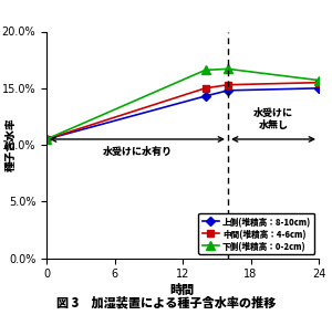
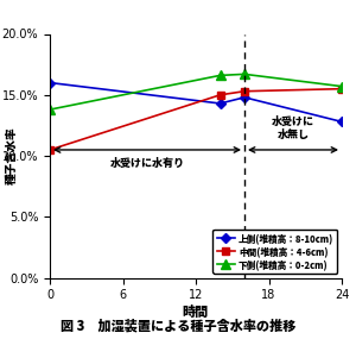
上側(堆積高：8-10cm)/0: 10.5% -> 16.0%
下側(堆積高：0-2cm)/0: 10.5% -> 13.8%
上側(堆積高：8-10cm)/24: 15.0% -> 12.8%
